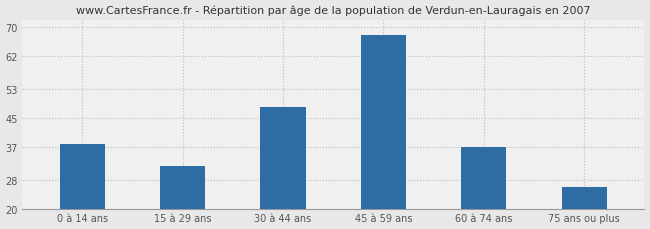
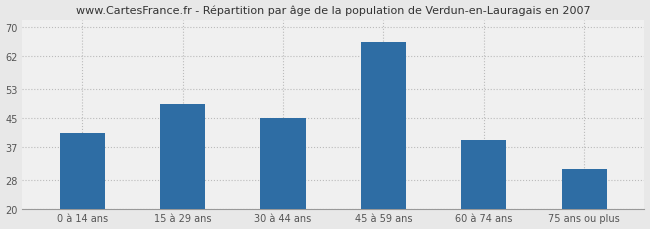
0 à 14 ans: 38 -> 41
15 à 29 ans: 32 -> 49
30 à 44 ans: 48 -> 45
45 à 59 ans: 68 -> 66
60 à 74 ans: 37 -> 39
75 ans ou plus: 26 -> 31
